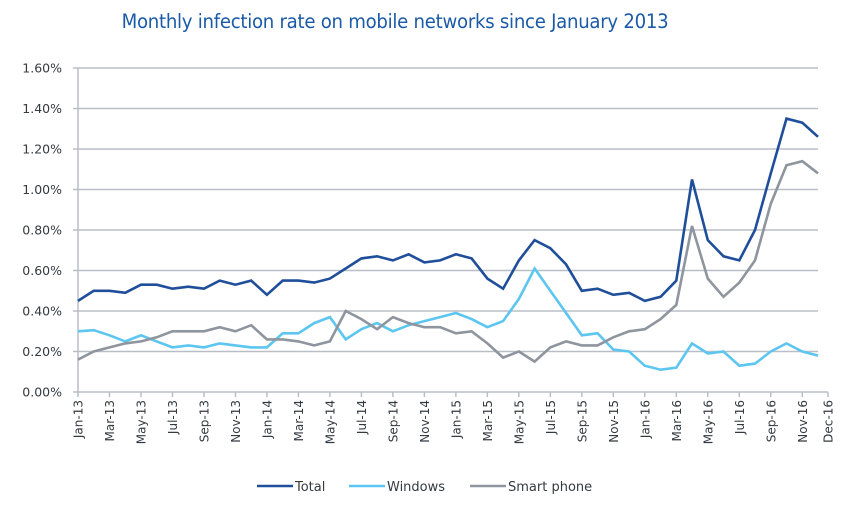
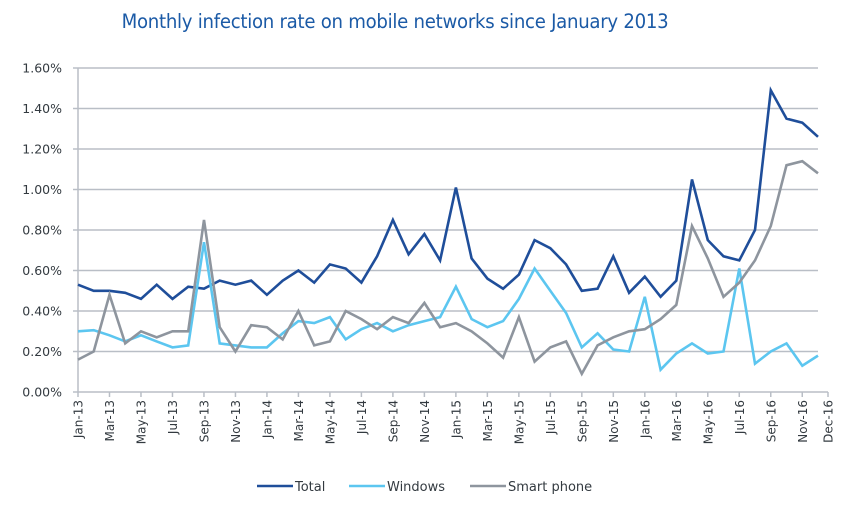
Total/Jan-13: 0.45% -> 0.53%
Smart phone/Mar-13: 0.22% -> 0.48%
Total/May-13: 0.53% -> 0.46%
Smart phone/May-13: 0.25% -> 0.30%
Total/Jul-13: 0.51% -> 0.46%
Windows/Sep-13: 0.22% -> 0.74%
Smart phone/Sep-13: 0.30% -> 0.85%
Smart phone/Nov-13: 0.30% -> 0.20%
Smart phone/Jan-14: 0.26% -> 0.32%
Total/Mar-14: 0.55% -> 0.60%
Windows/Mar-14: 0.29% -> 0.35%
Smart phone/Mar-14: 0.25% -> 0.40%
Total/May-14: 0.56% -> 0.63%
Total/Jul-14: 0.66% -> 0.54%
Total/Sep-14: 0.65% -> 0.85%
Total/Nov-14: 0.64% -> 0.78%
Smart phone/Nov-14: 0.32% -> 0.44%
Total/Jan-15: 0.68% -> 1.01%
Windows/Jan-15: 0.39% -> 0.52%
Smart phone/Jan-15: 0.29% -> 0.34%
Total/May-15: 0.65% -> 0.58%
Smart phone/May-15: 0.20% -> 0.37%
Windows/Sep-15: 0.28% -> 0.22%
Smart phone/Sep-15: 0.23% -> 0.09%
Total/Nov-15: 0.48% -> 0.67%
Total/Jan-16: 0.45% -> 0.57%
Windows/Jan-16: 0.13% -> 0.47%
Windows/Mar-16: 0.12% -> 0.19%
Smart phone/May-16: 0.56% -> 0.66%
Windows/Jul-16: 0.13% -> 0.61%
Total/Sep-16: 1.08% -> 1.49%
Smart phone/Sep-16: 0.93% -> 0.82%
Windows/Nov-16: 0.20% -> 0.13%
